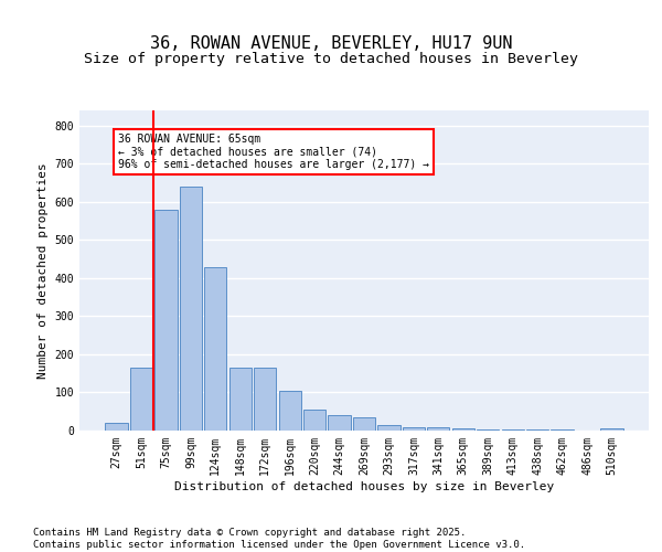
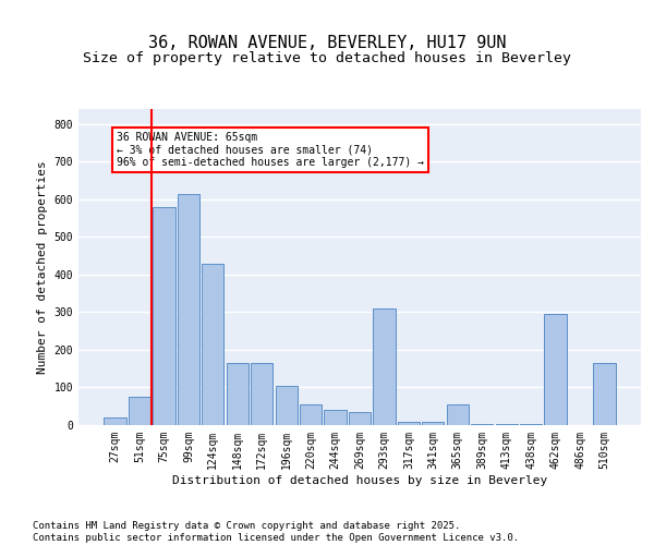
51sqm: 165 -> 75
99sqm: 640 -> 615
293sqm: 15 -> 310
365sqm: 5 -> 55
462sqm: 2 -> 295
510sqm: 5 -> 165
